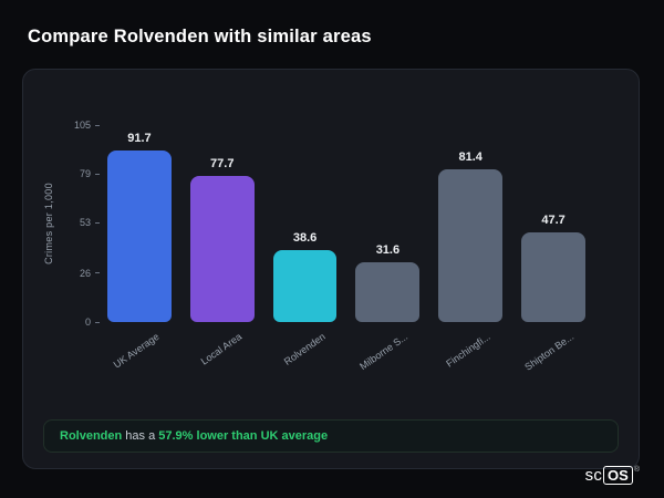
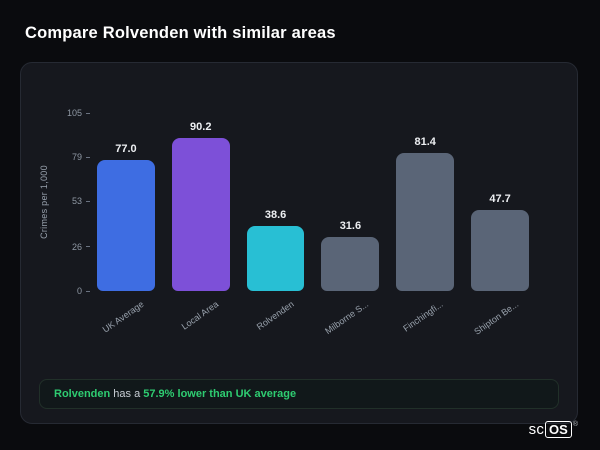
UK Average: 91.7 -> 77.0
Local Area: 77.7 -> 90.2
